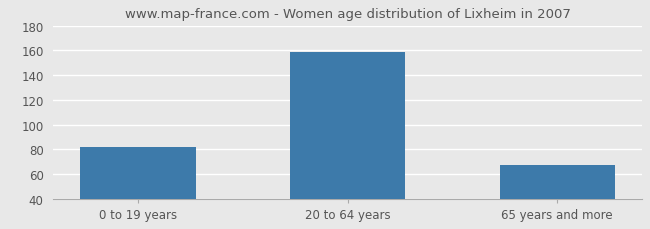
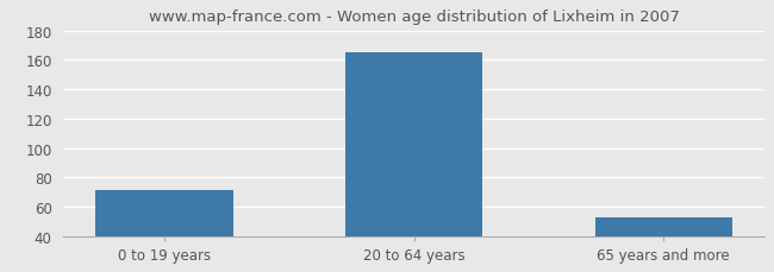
0 to 19 years: 82 -> 71
20 to 64 years: 159 -> 165
65 years and more: 67 -> 53
